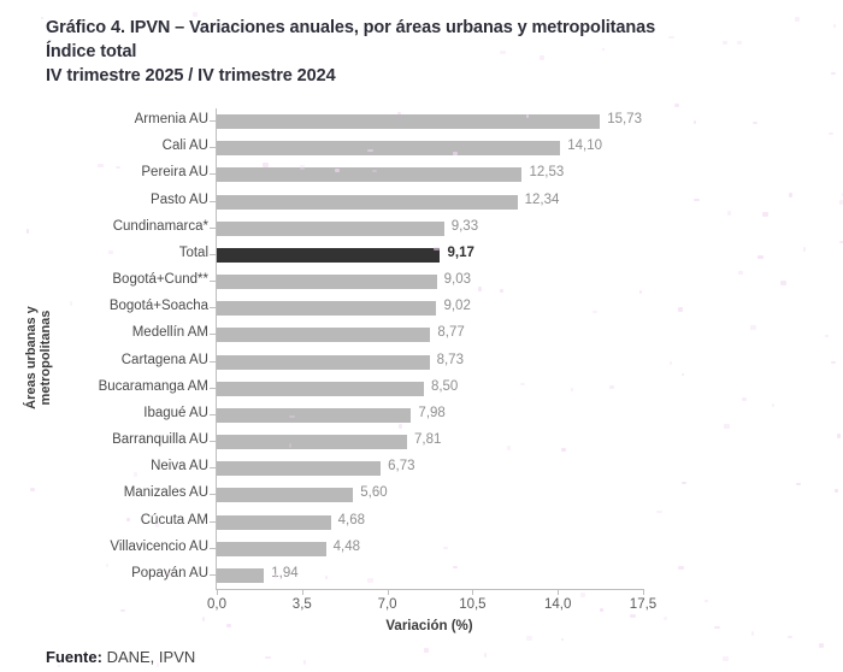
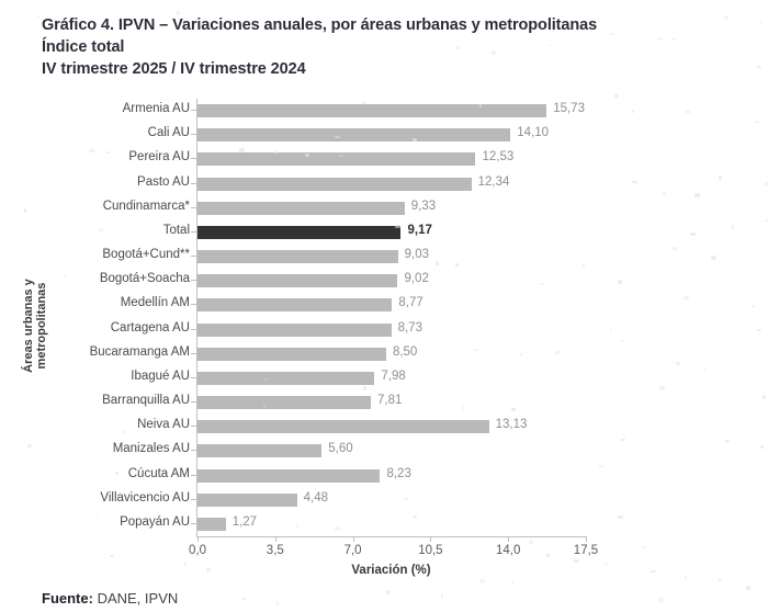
Neiva AU: 6,73 -> 13,13
Cúcuta AM: 4,68 -> 8,23
Popayán AU: 1,94 -> 1,27
